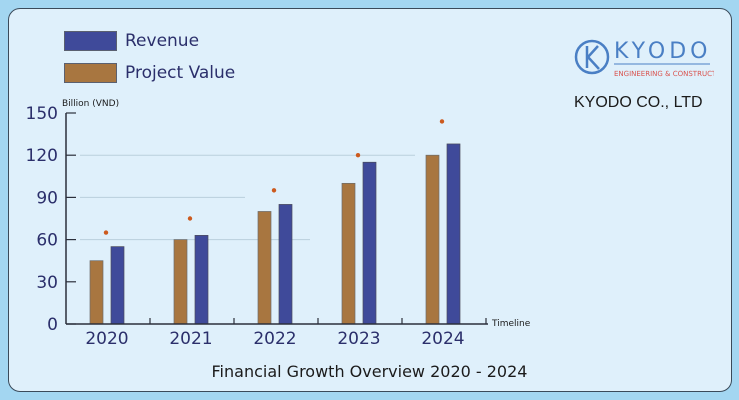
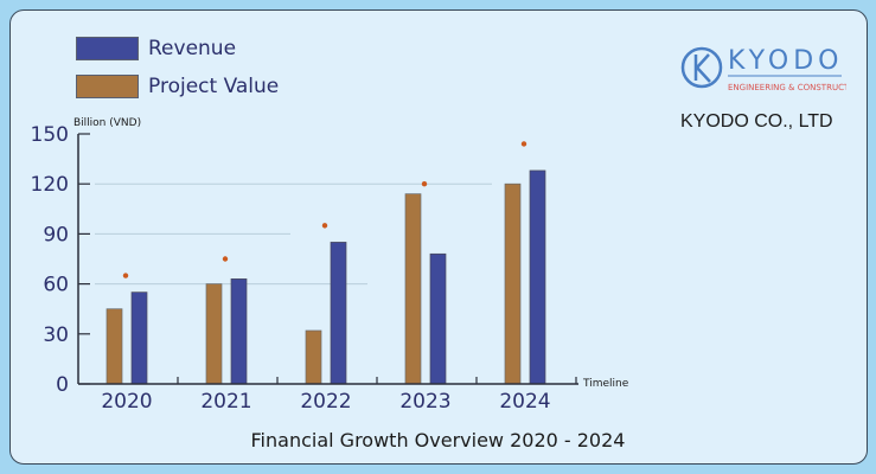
Project Value/2022: 80 -> 32
Project Value/2023: 100 -> 114
Revenue/2023: 115 -> 78
